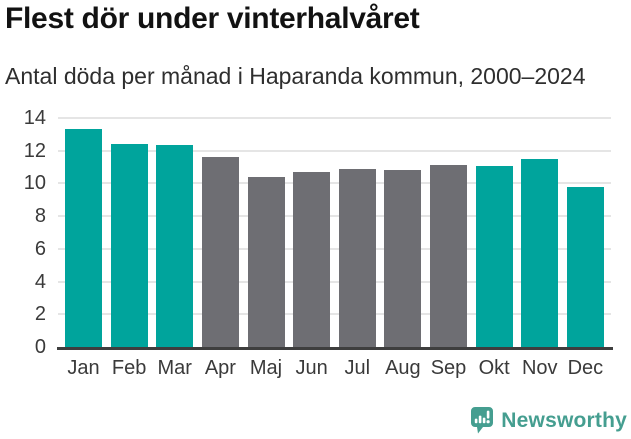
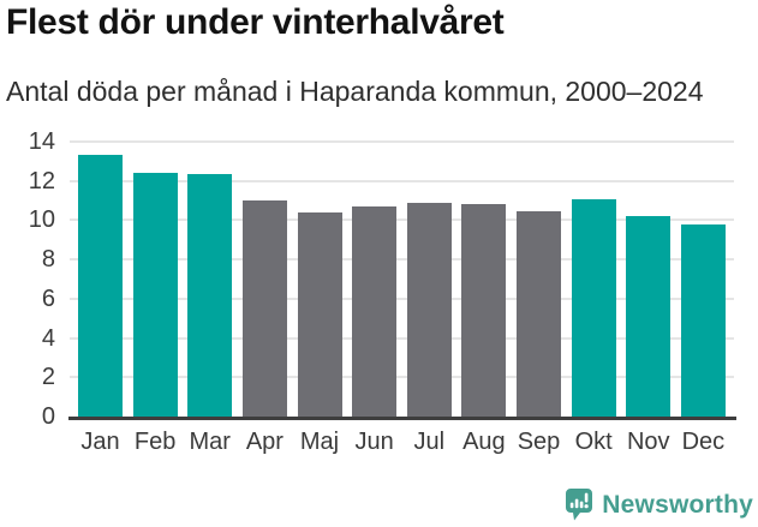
Apr: 11.6 -> 11.0
Sep: 11.1 -> 10.4
Nov: 11.5 -> 10.2
